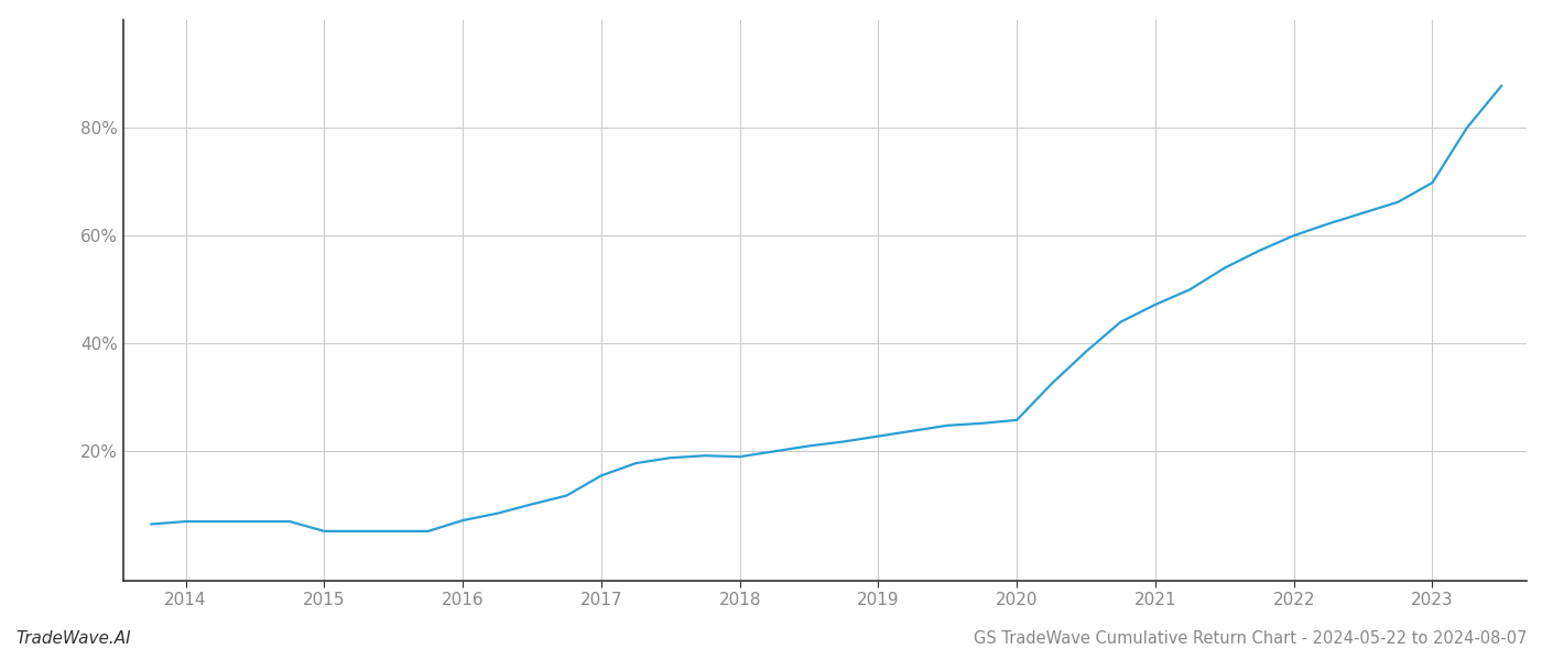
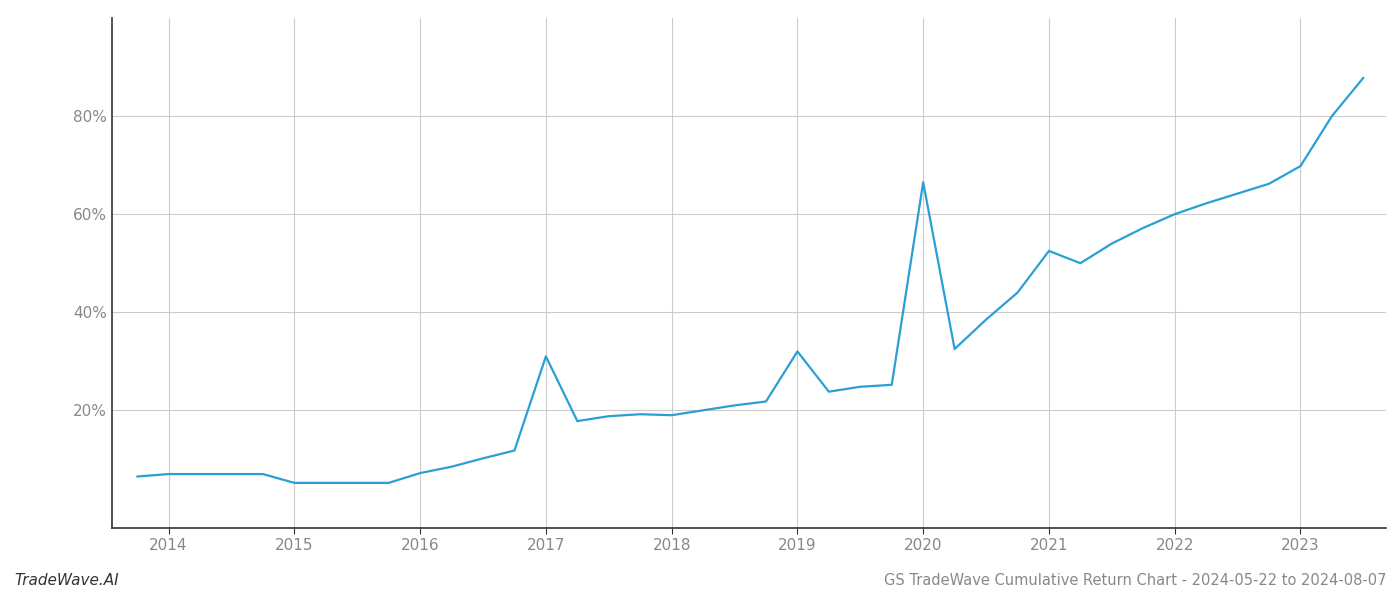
2017: 15.5% -> 31.0%
2019: 22.8% -> 32.0%
2020: 25.8% -> 66.5%
2021: 47.2% -> 52.5%
